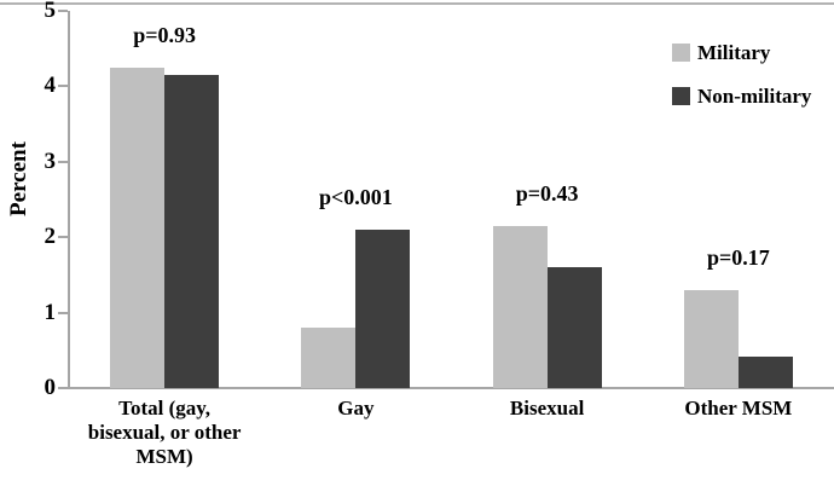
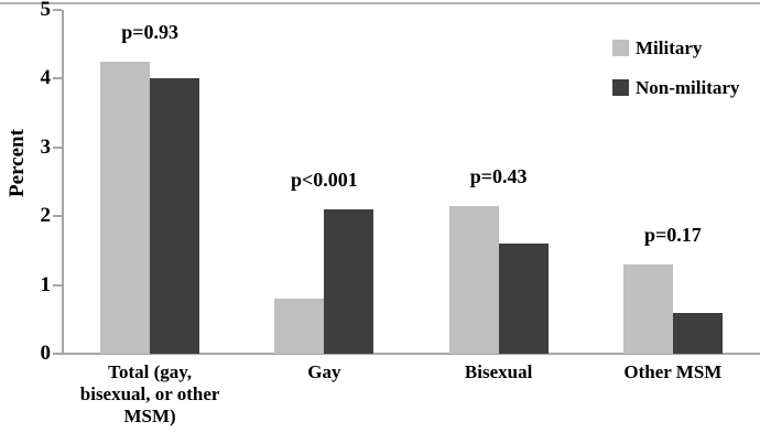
Non-military/Total (gay, bisexual, or other MSM): 4.2 -> 4.0
Non-military/Other MSM: 0.4 -> 0.6
